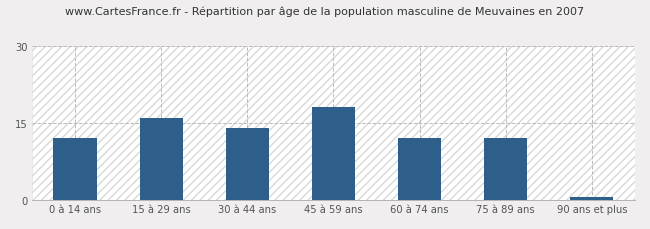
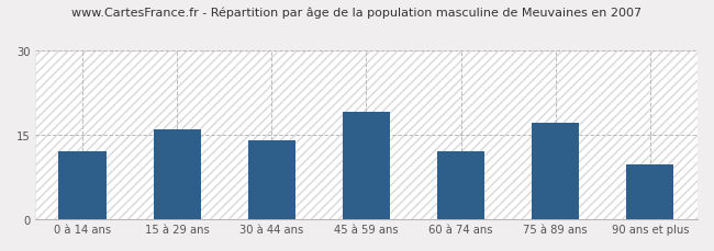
45 à 59 ans: 18.0 -> 19.0
75 à 89 ans: 12.0 -> 17.0
90 ans et plus: 0.5 -> 9.6
